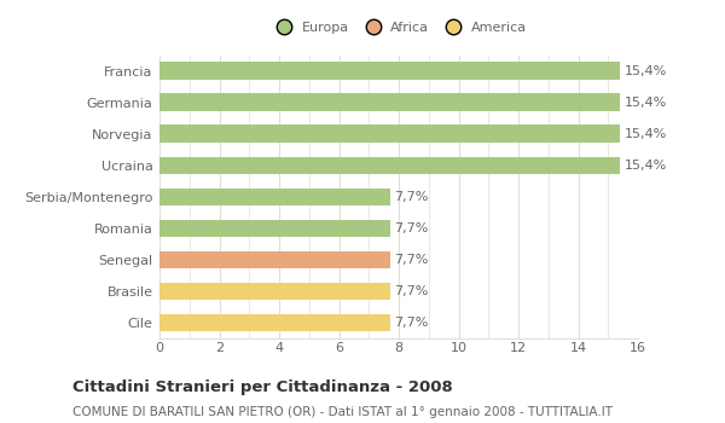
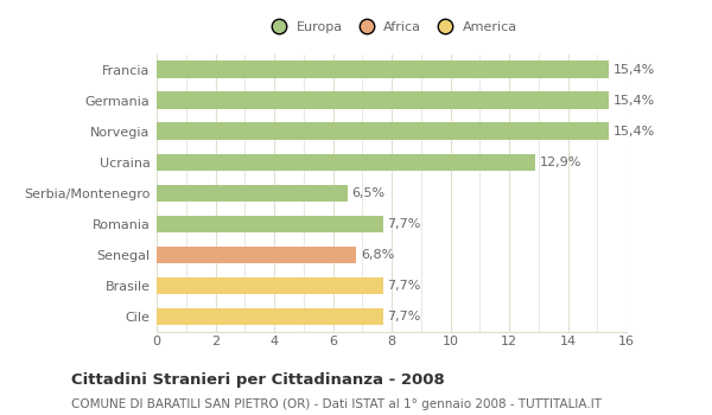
Ucraina: 15,4% -> 12,9%
Serbia/Montenegro: 7,7% -> 6,5%
Senegal: 7,7% -> 6,8%
